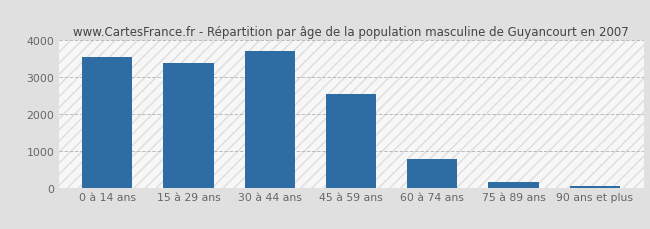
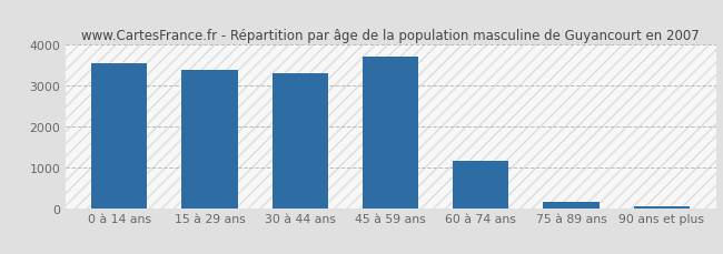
30 à 44 ans: 3700 -> 3300
45 à 59 ans: 2550 -> 3700
60 à 74 ans: 780 -> 1150
